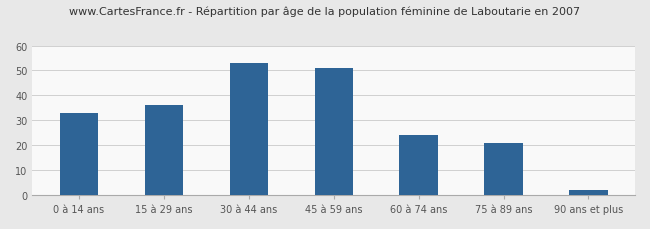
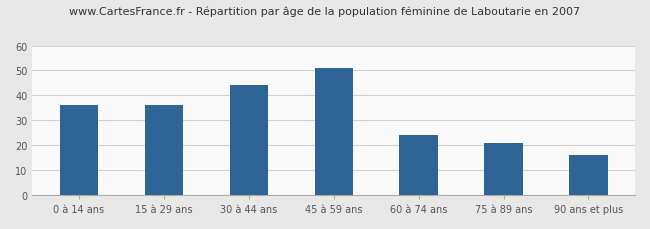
0 à 14 ans: 33 -> 36
30 à 44 ans: 53 -> 44
90 ans et plus: 2 -> 16
